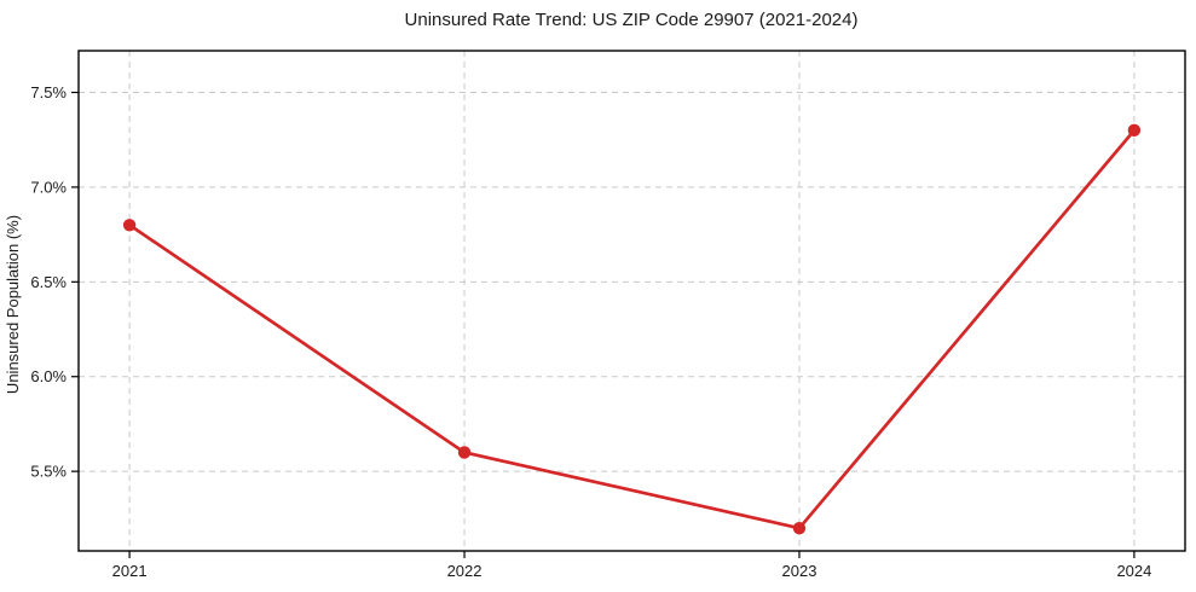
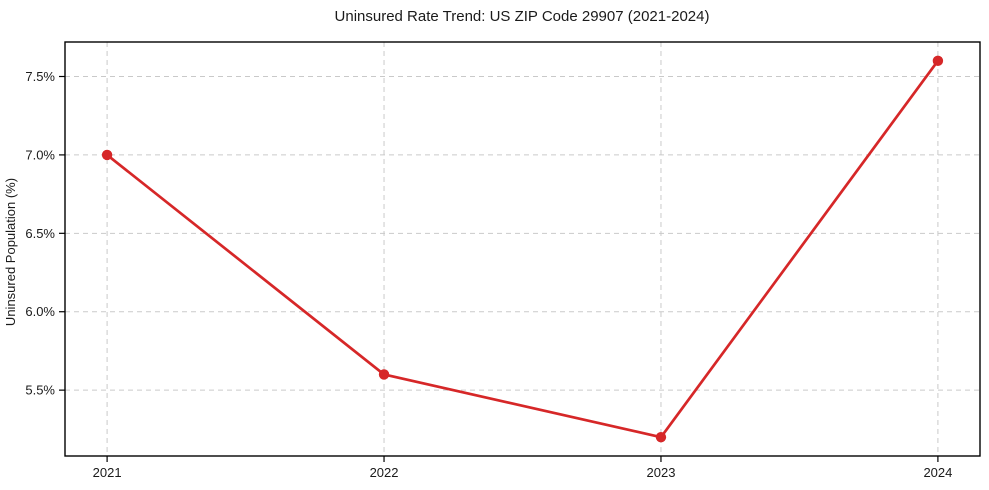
2021: 6.8% -> 7.0%
2024: 7.3% -> 7.6%
